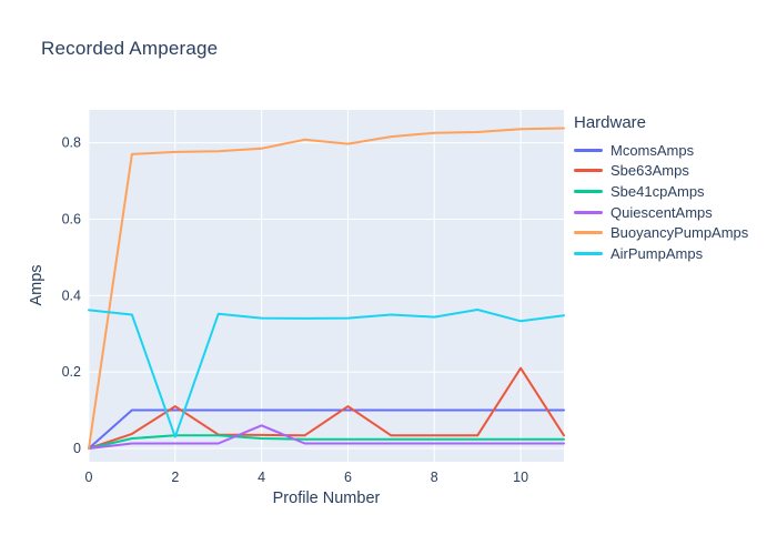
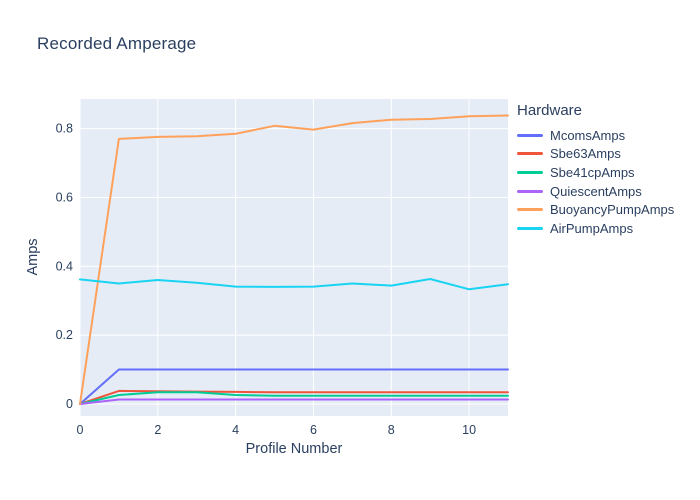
Sbe63Amps/2: 0.11 -> 0.04
AirPumpAmps/2: 0.03 -> 0.36
QuiescentAmps/4: 0.06 -> 0.01
Sbe63Amps/6: 0.11 -> 0.03
Sbe63Amps/10: 0.21 -> 0.03
